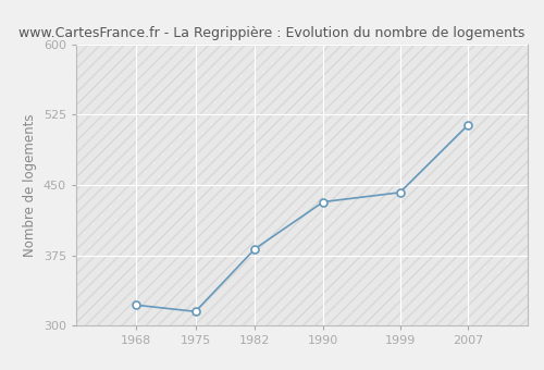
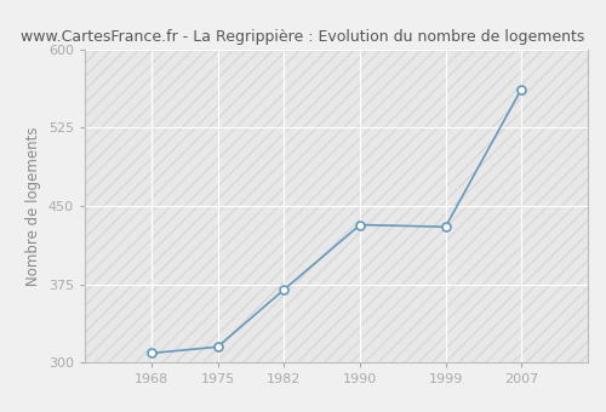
1968: 322 -> 309
1982: 382 -> 370
1999: 442 -> 430
2007: 514 -> 562
